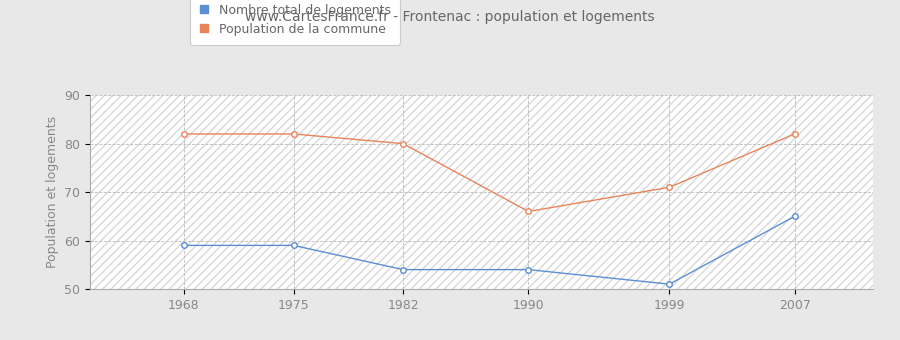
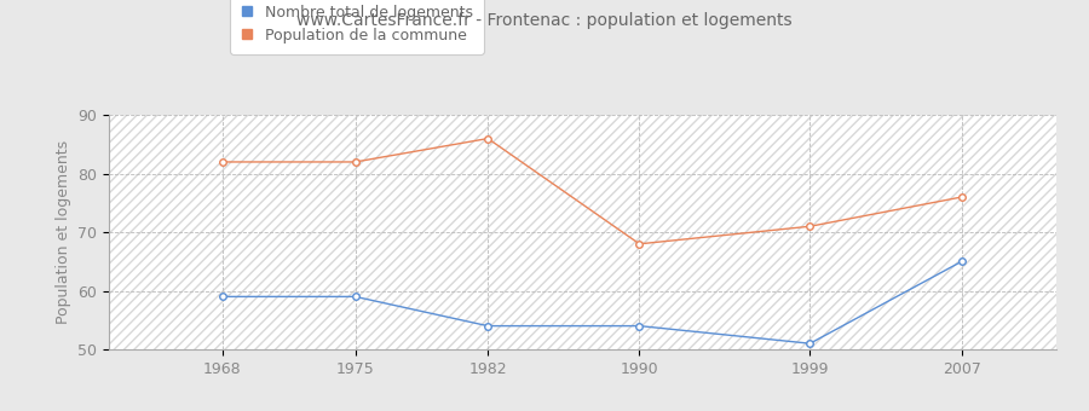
Population de la commune/1982: 80 -> 86
Population de la commune/1990: 66 -> 68
Population de la commune/2007: 82 -> 76
